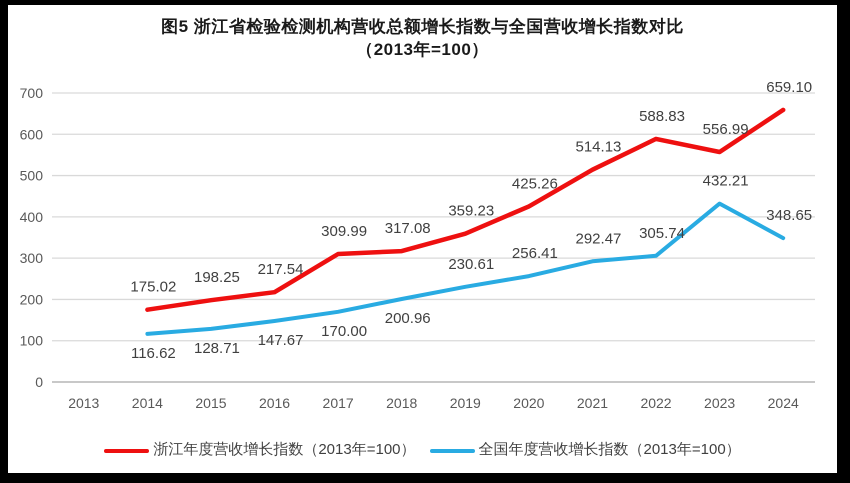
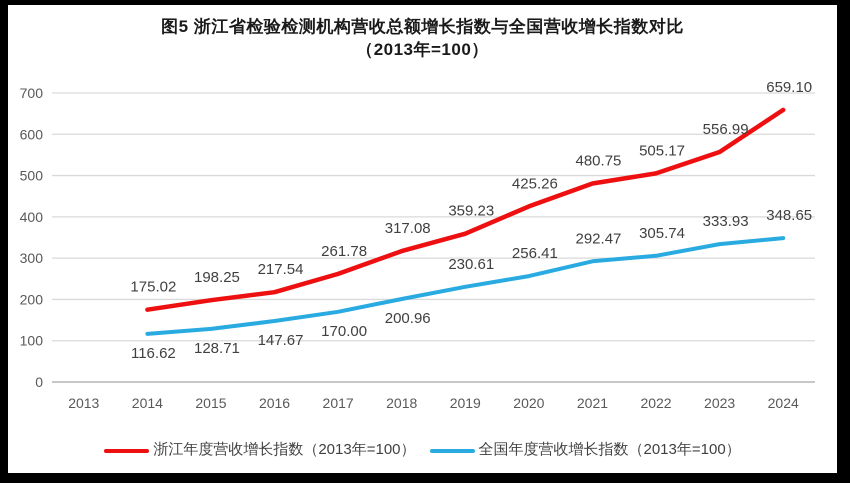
浙江年度营收增长指数（2013年=100）/2017: 309.99 -> 261.78
浙江年度营收增长指数（2013年=100）/2021: 514.13 -> 480.75
浙江年度营收增长指数（2013年=100）/2022: 588.83 -> 505.17
全国年度营收增长指数（2013年=100）/2023: 432.21 -> 333.93
